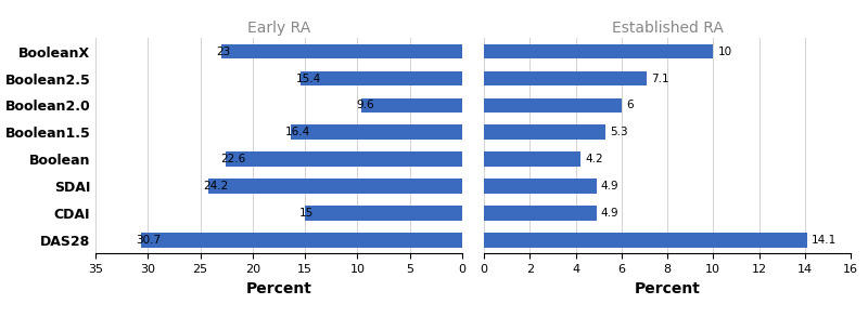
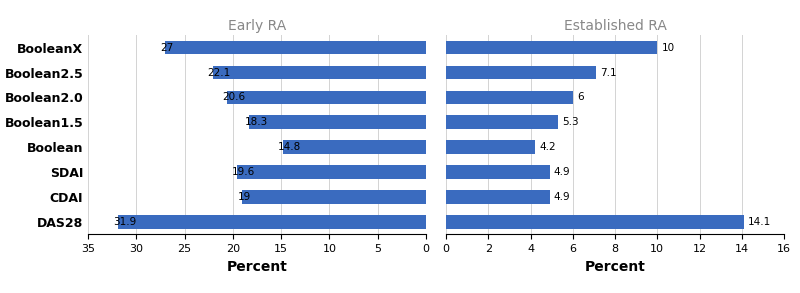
Early RA/BooleanX: 23 -> 27
Early RA/Boolean2.5: 15.4 -> 22.1
Early RA/Boolean2.0: 9.6 -> 20.6
Early RA/Boolean1.5: 16.4 -> 18.3
Early RA/Boolean: 22.6 -> 14.8
Early RA/SDAI: 24.2 -> 19.6
Early RA/CDAI: 15 -> 19
Early RA/DAS28: 30.7 -> 31.9
